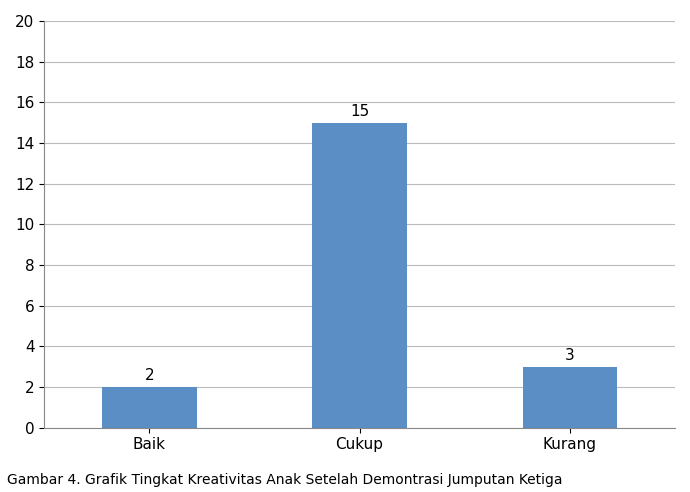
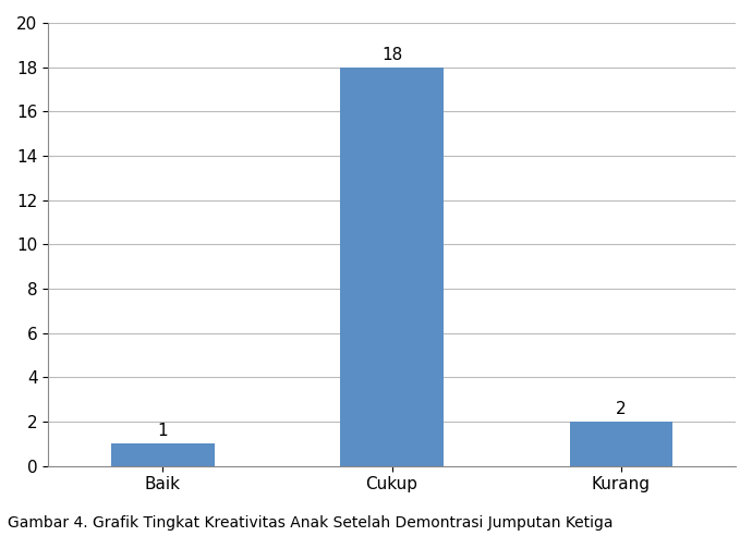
Baik: 2 -> 1
Cukup: 15 -> 18
Kurang: 3 -> 2
